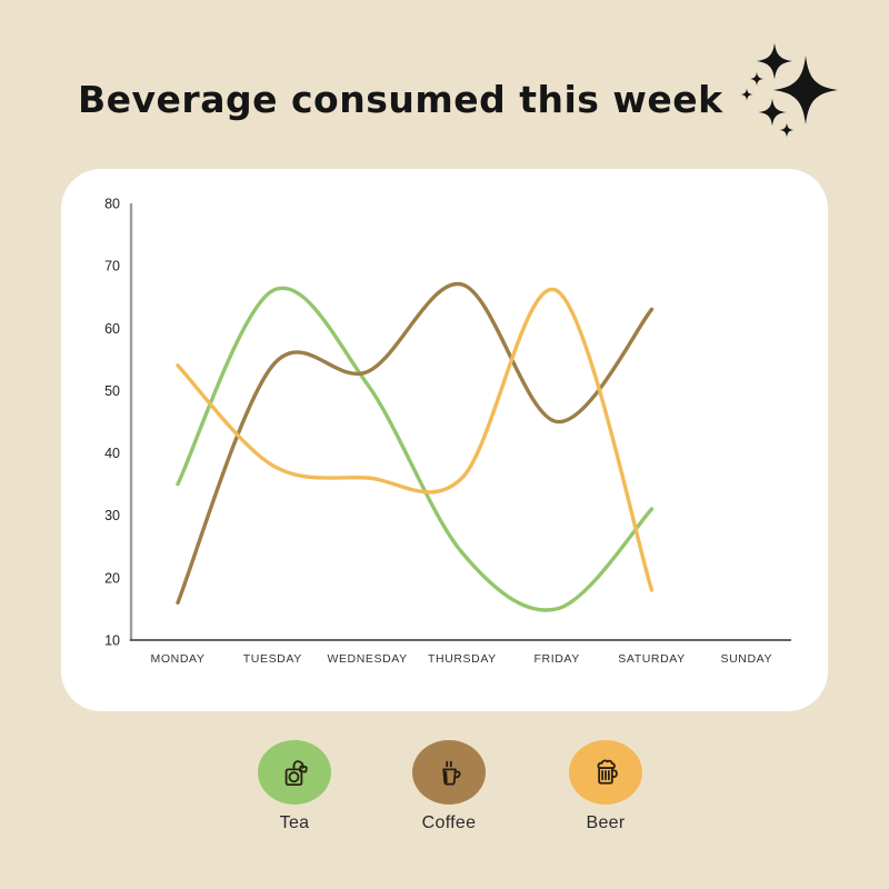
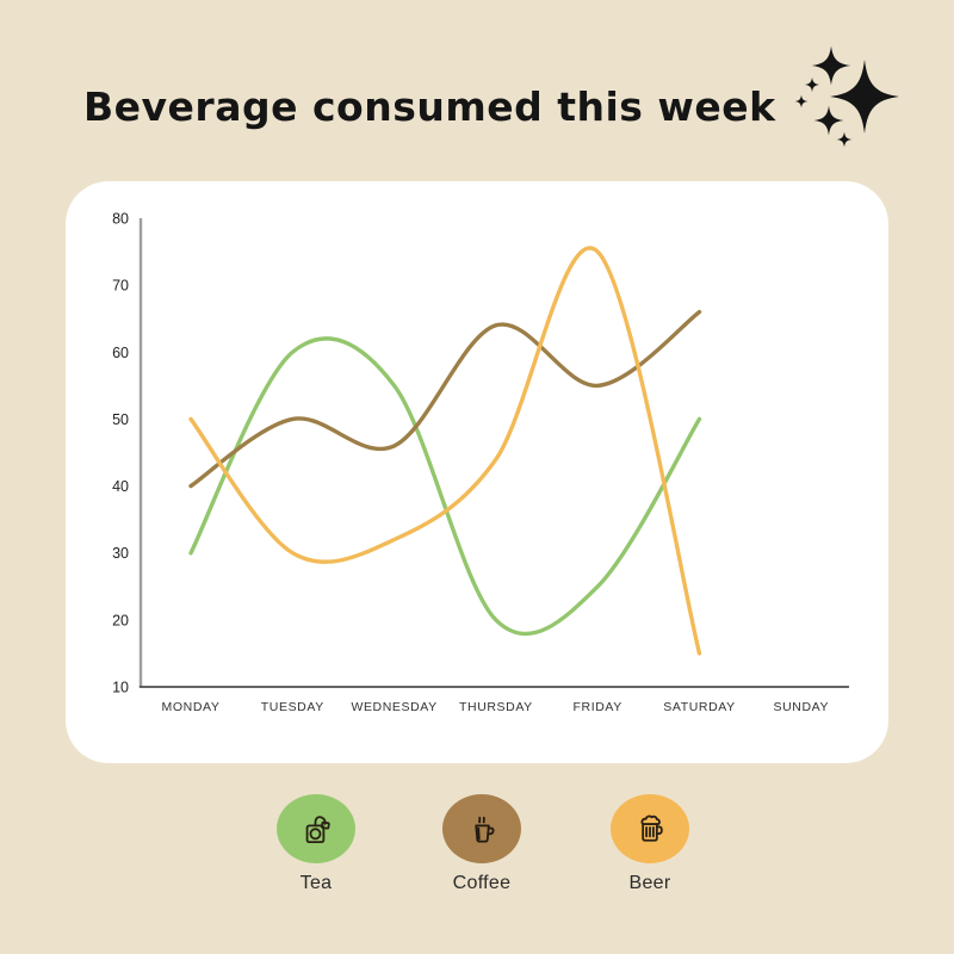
Tea/MONDAY: 35 -> 30
Coffee/MONDAY: 16 -> 40
Beer/MONDAY: 54 -> 50
Tea/TUESDAY: 66 -> 60
Coffee/TUESDAY: 54 -> 50
Beer/TUESDAY: 38 -> 30
Tea/WEDNESDAY: 51 -> 55
Coffee/WEDNESDAY: 53 -> 46
Beer/WEDNESDAY: 36 -> 32
Tea/THURSDAY: 24 -> 20
Coffee/THURSDAY: 67 -> 64
Beer/THURSDAY: 36 -> 44
Tea/FRIDAY: 15 -> 25
Coffee/FRIDAY: 45 -> 55
Beer/FRIDAY: 66 -> 75
Tea/SATURDAY: 31 -> 50
Coffee/SATURDAY: 63 -> 66
Beer/SATURDAY: 18 -> 15
